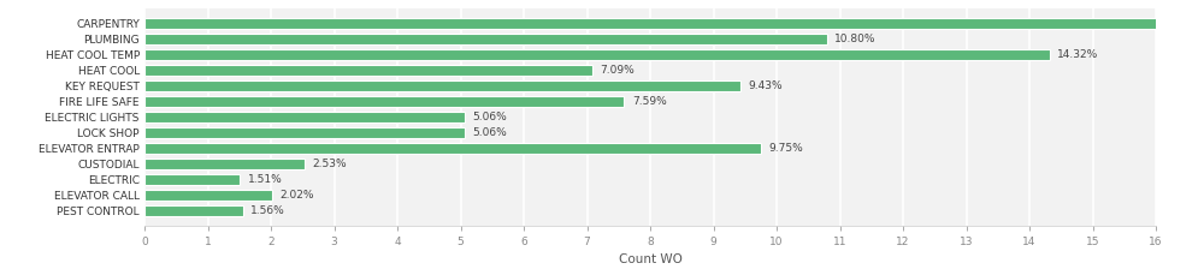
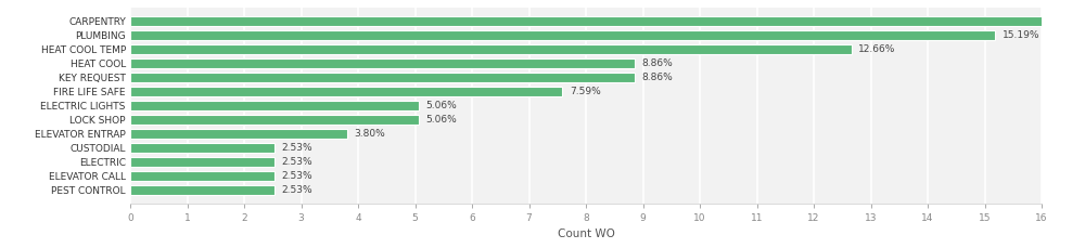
PLUMBING: 10.80% -> 15.19%
HEAT COOL TEMP: 14.32% -> 12.66%
HEAT COOL: 7.09% -> 8.86%
KEY REQUEST: 9.43% -> 8.86%
ELEVATOR ENTRAP: 9.75% -> 3.80%
ELECTRIC: 1.51% -> 2.53%
ELEVATOR CALL: 2.02% -> 2.53%
PEST CONTROL: 1.56% -> 2.53%
